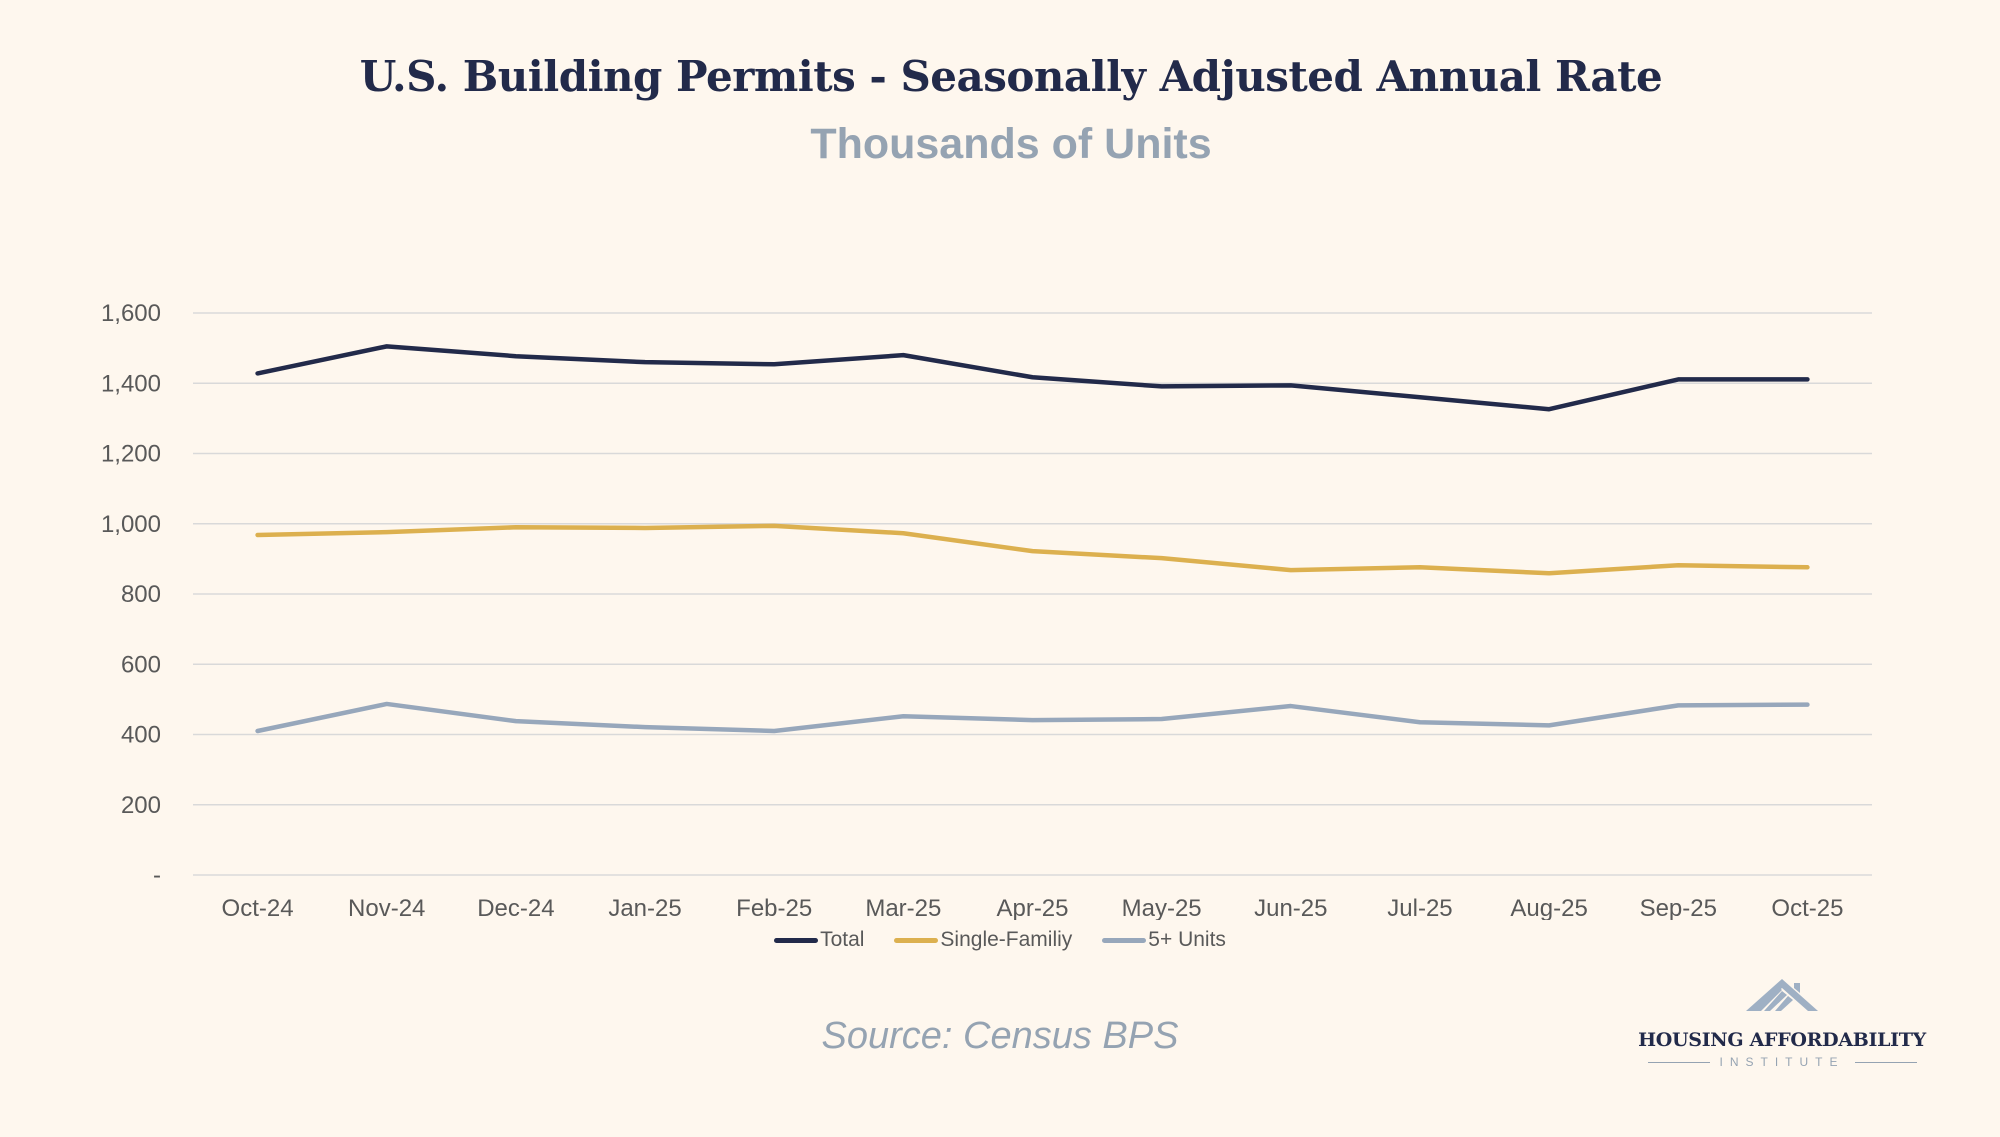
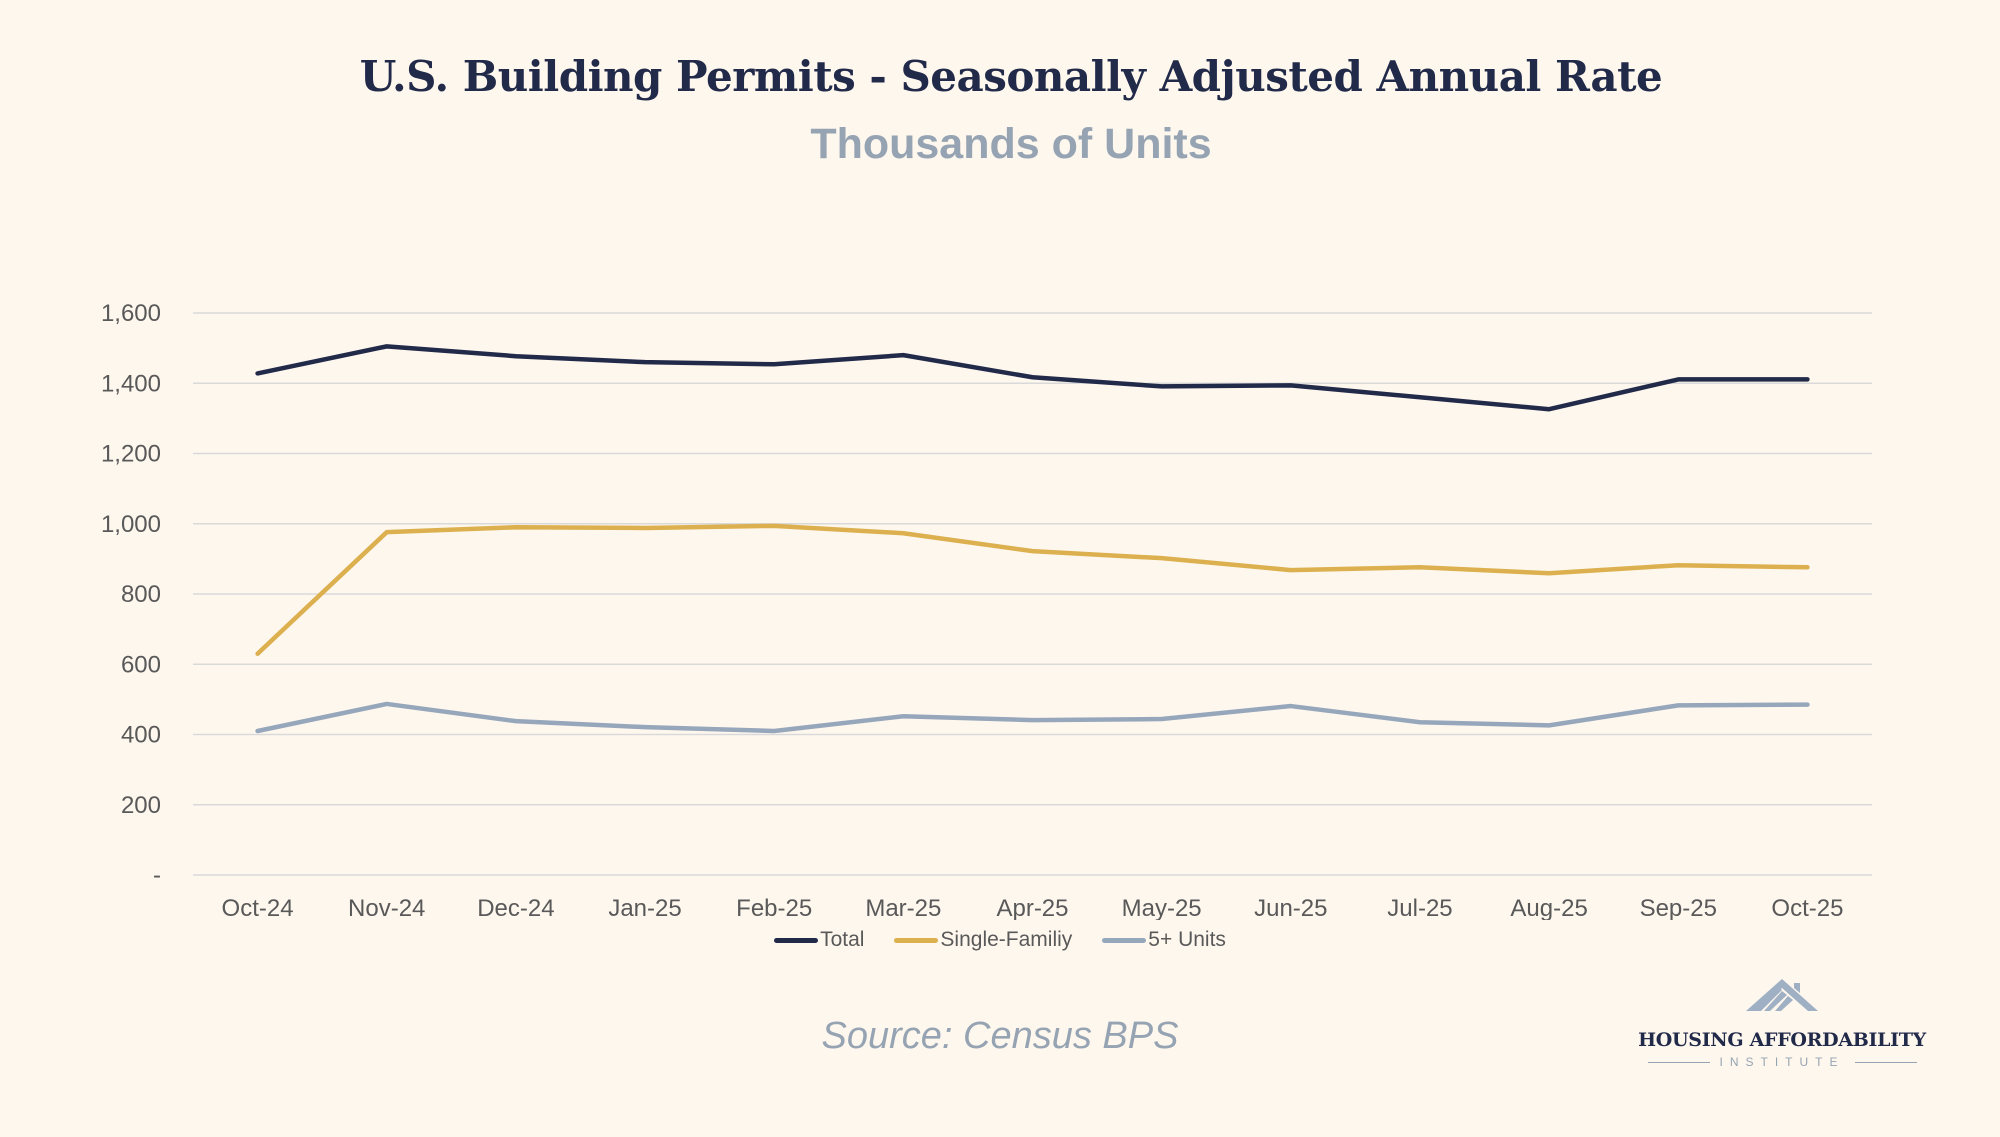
Single-Familiy/Oct-24: 970 -> 630
